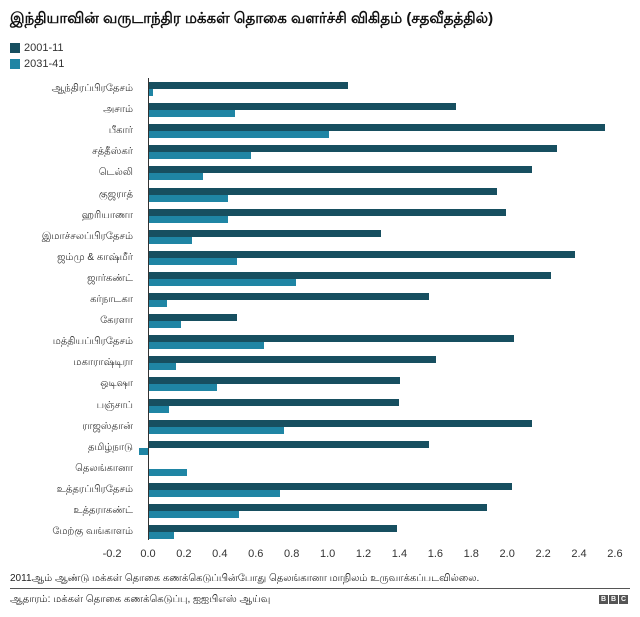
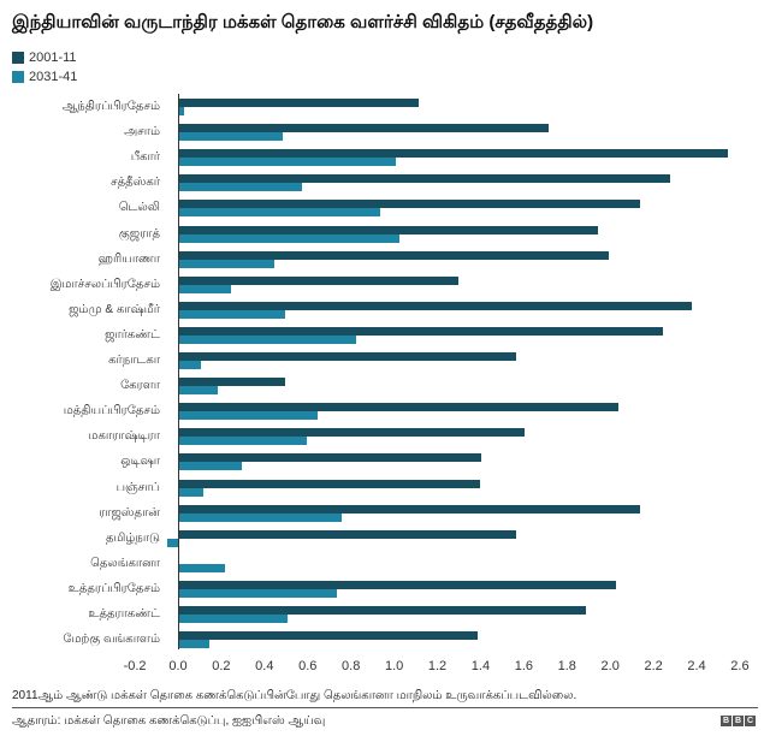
2031-41/டெல்லி: 0.30 -> 0.93
2031-41/குஜராத்: 0.44 -> 1.02
2031-41/மகாராஷ்டிரா: 0.15 -> 0.59
2031-41/ஒடிஷா: 0.38 -> 0.29
